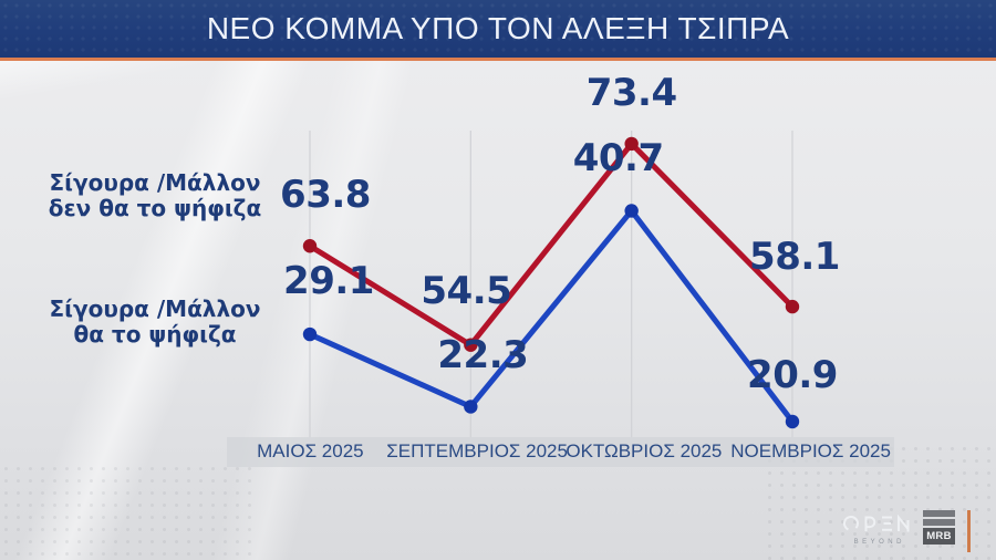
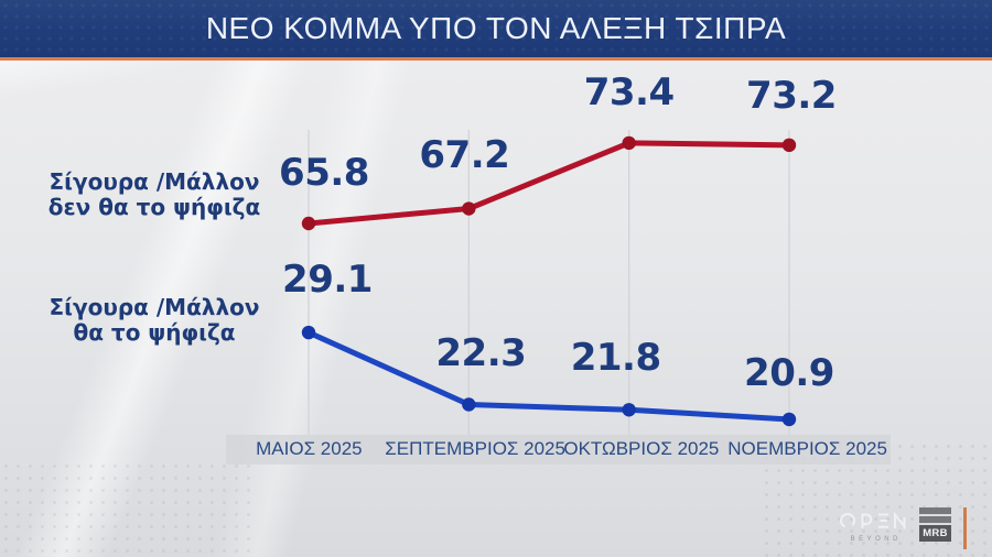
Σίγουρα /Μάλλον δεν θα το ψήφιζα/ΜΑΙΟΣ 2025: 63.8 -> 65.8
Σίγουρα /Μάλλον δεν θα το ψήφιζα/ΣΕΠΤΕΜΒΡΙΟΣ 2025: 54.5 -> 67.2
Σίγουρα /Μάλλον θα το ψήφιζα/ΟΚΤΩΒΡΙΟΣ 2025: 40.7 -> 21.8
Σίγουρα /Μάλλον δεν θα το ψήφιζα/ΝΟΕΜΒΡΙΟΣ 2025: 58.1 -> 73.2
